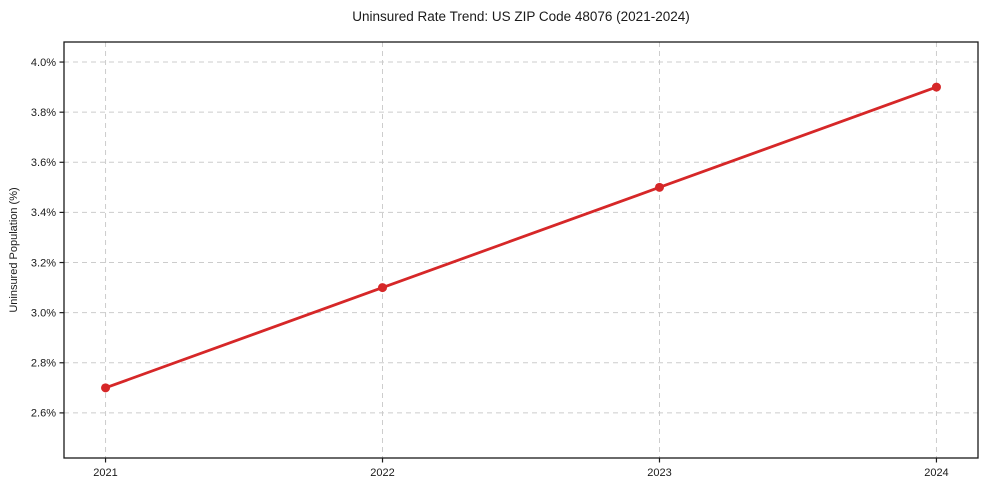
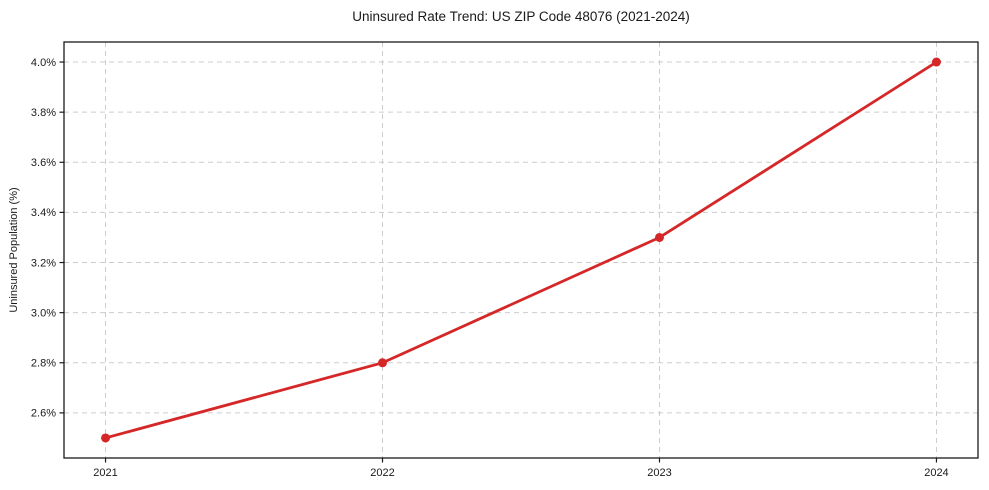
2021: 2.7% -> 2.5%
2022: 3.1% -> 2.8%
2023: 3.5% -> 3.3%
2024: 3.9% -> 4.0%
